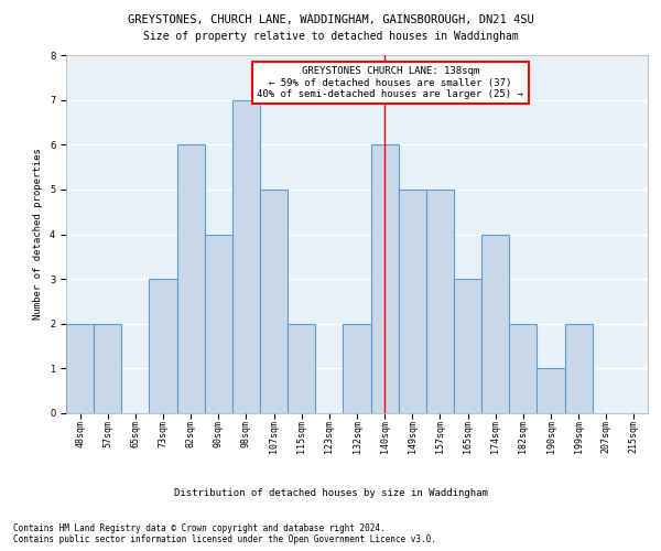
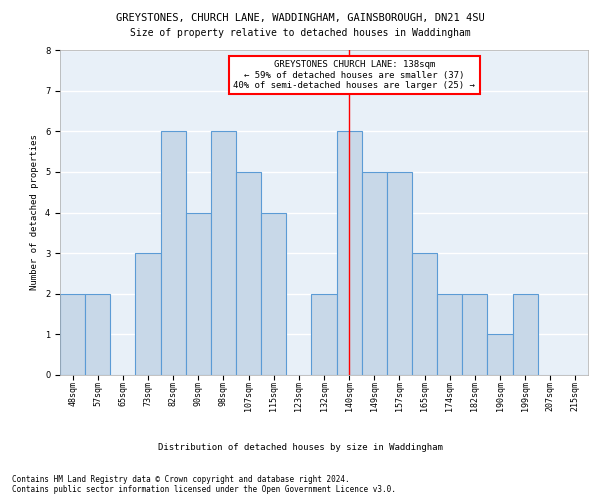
98sqm: 7 -> 6
115sqm: 2 -> 4
174sqm: 4 -> 2
